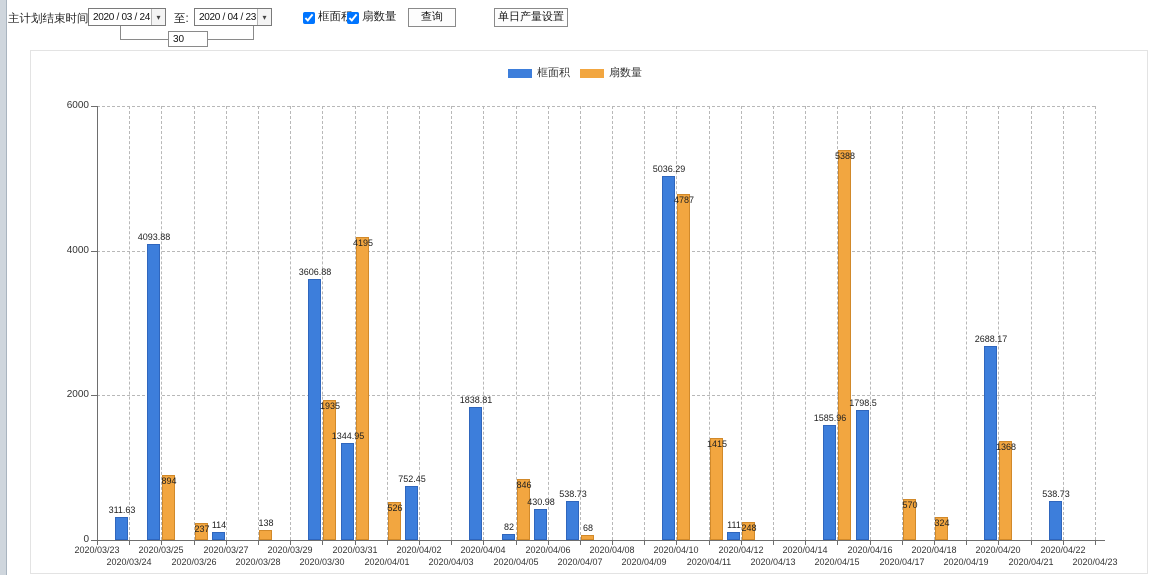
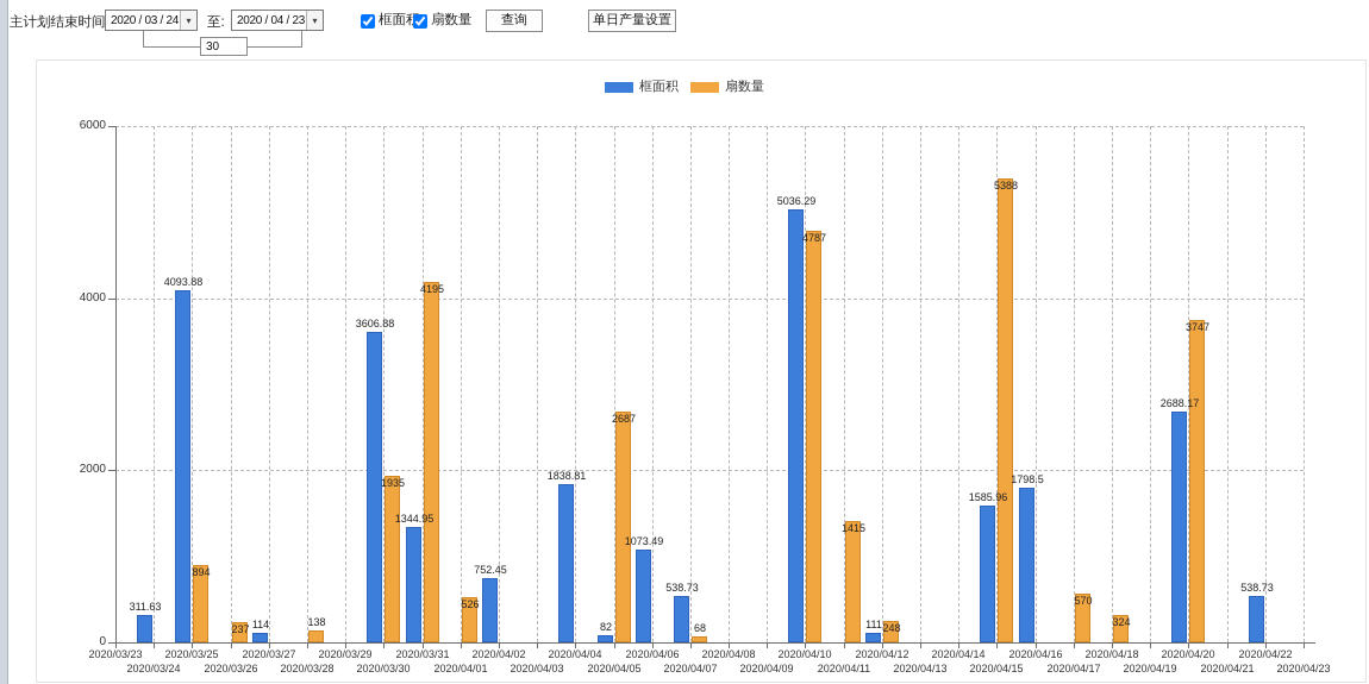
扇数量/2020/04/05: 846 -> 2687
框面积/2020/04/06: 430.98 -> 1073.49
扇数量/2020/04/20: 1368 -> 3747
